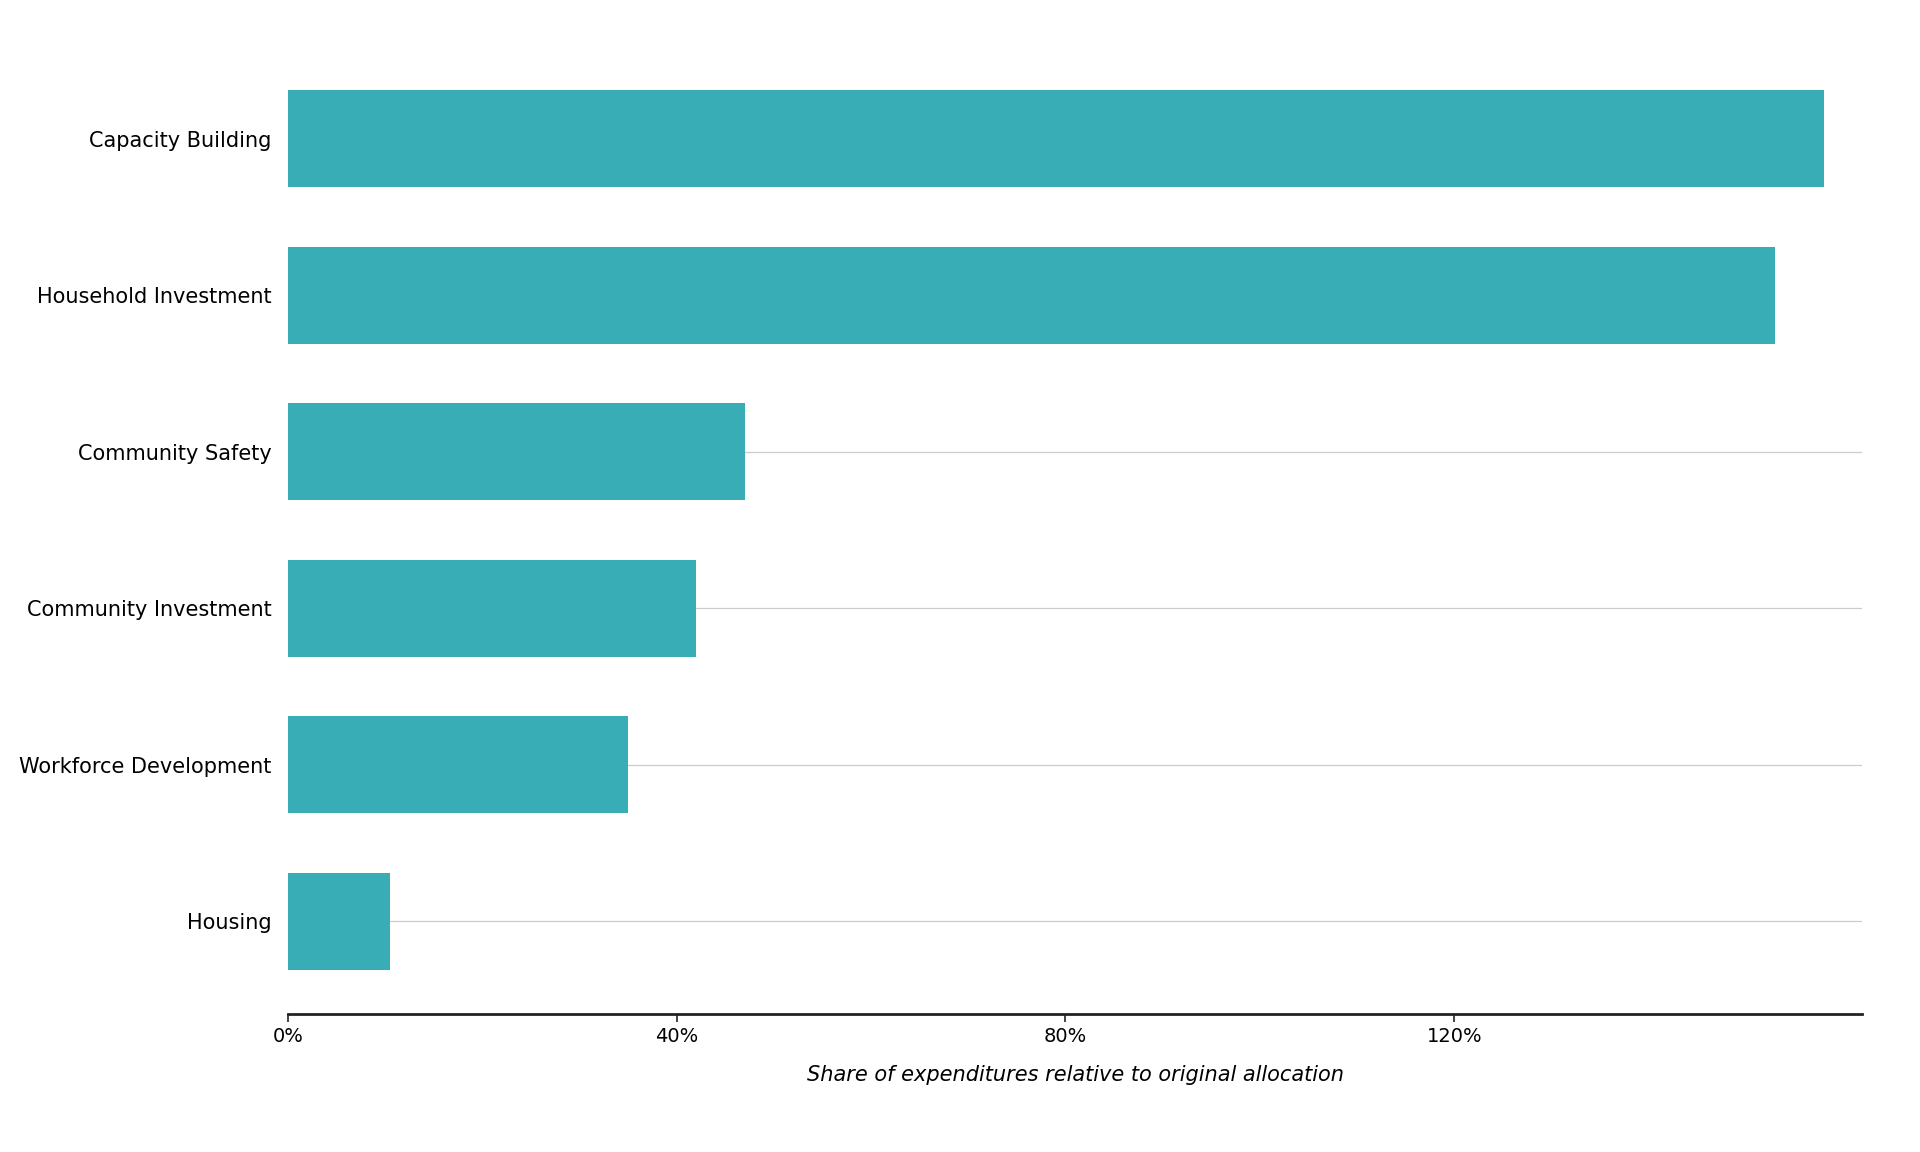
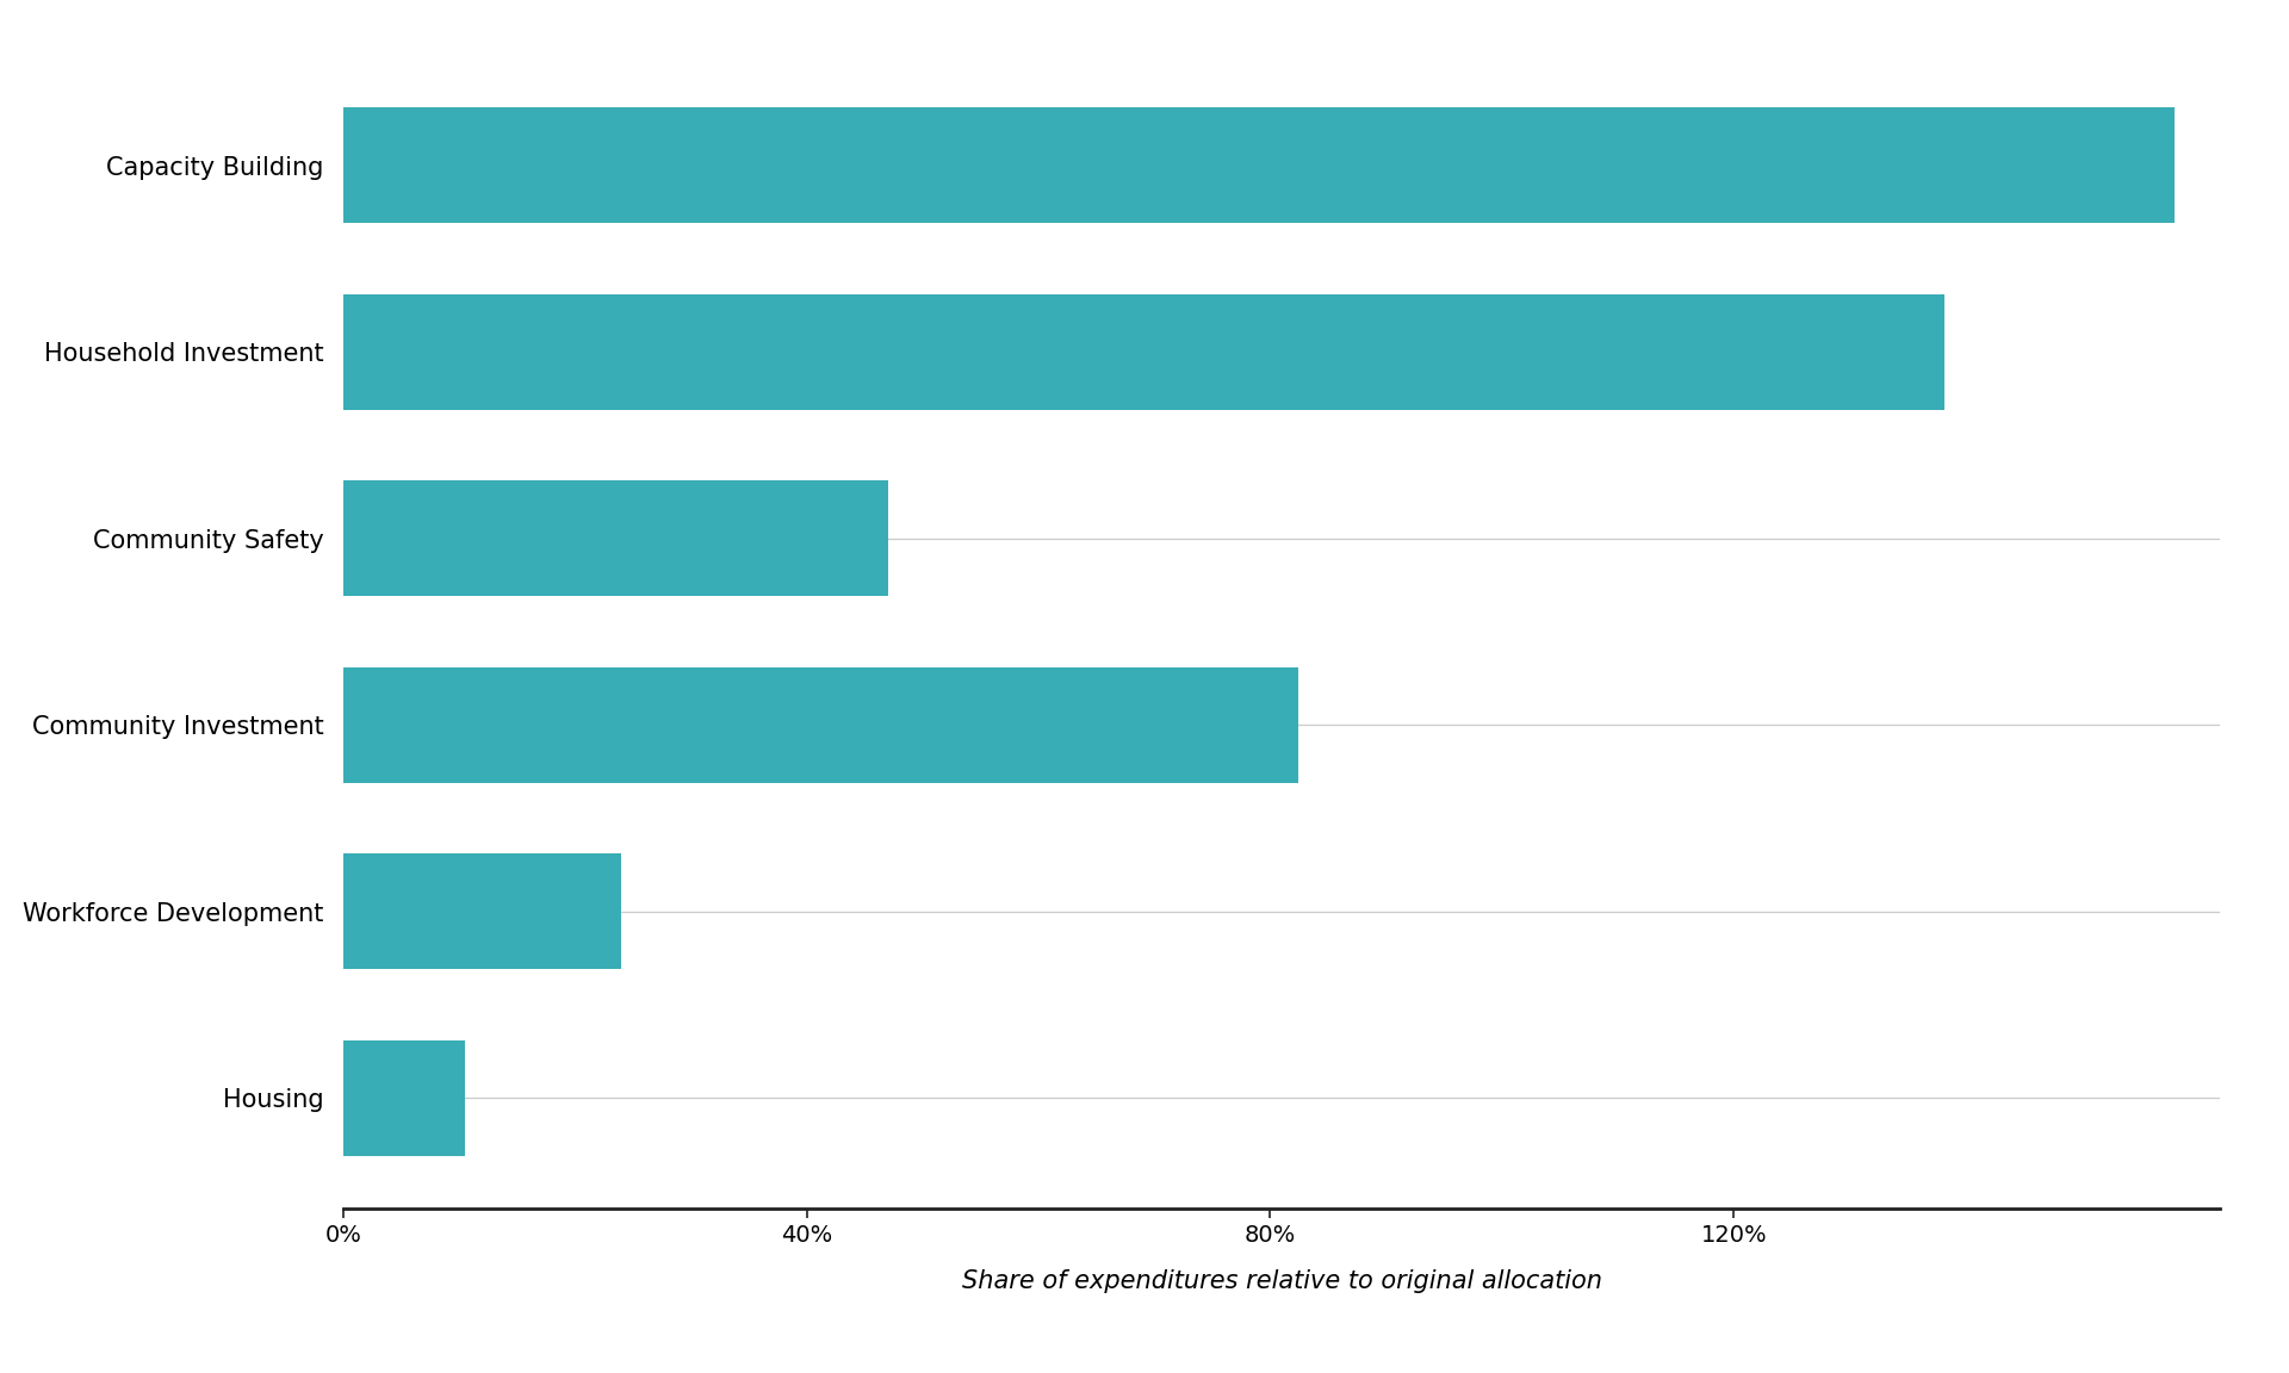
Household Investment: 153.0% -> 138.2%
Community Investment: 42.0% -> 82.4%
Workforce Development: 35.0% -> 24.0%
